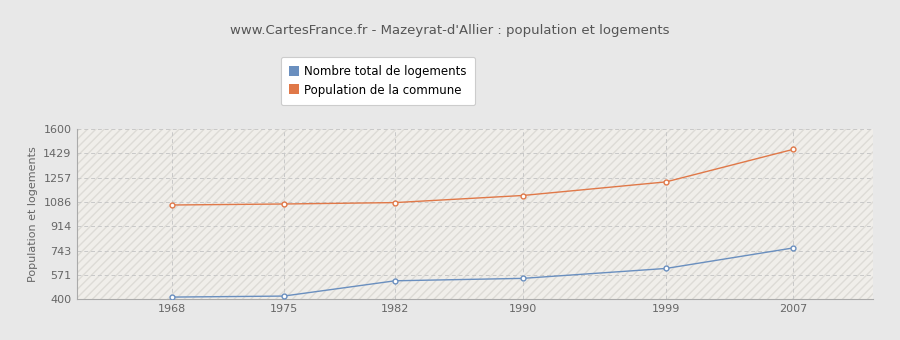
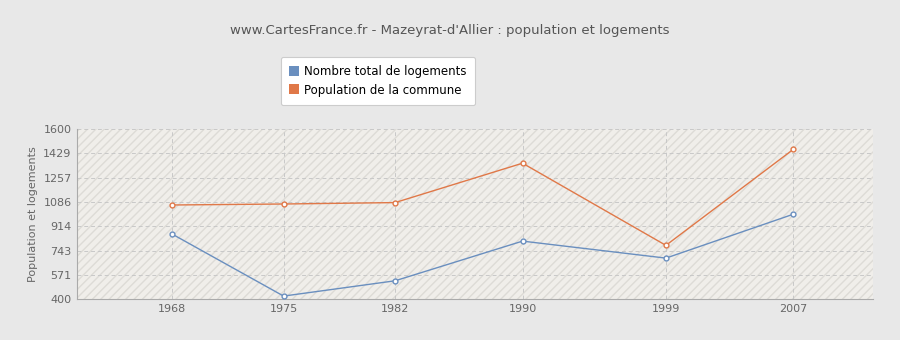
Nombre total de logements/1968: 420 -> 860
Nombre total de logements/1990: 550 -> 810
Population de la commune/1990: 1130 -> 1360
Nombre total de logements/1999: 620 -> 690
Population de la commune/1999: 1230 -> 780
Nombre total de logements/2007: 760 -> 1000
